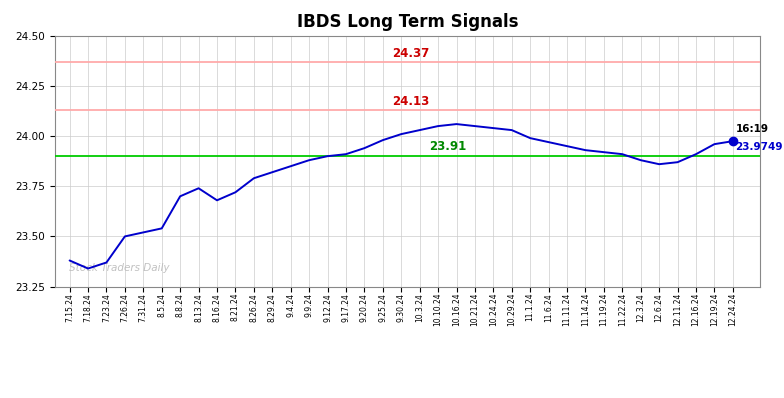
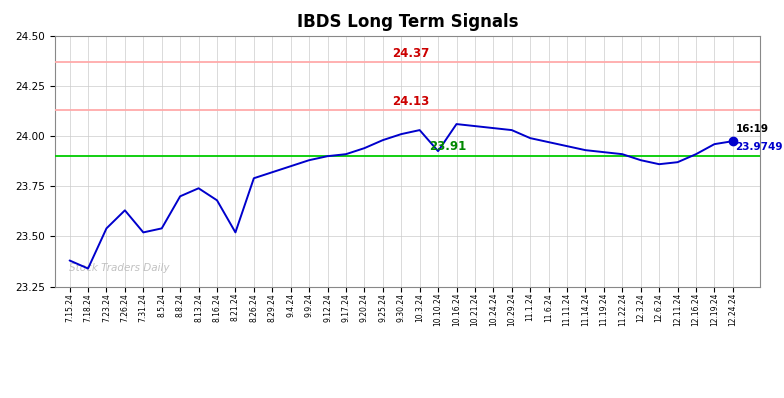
7.23.24: 23.370 -> 23.540
7.26.24: 23.500 -> 23.630
8.21.24: 23.720 -> 23.520
10.10.24: 24.050 -> 23.925
